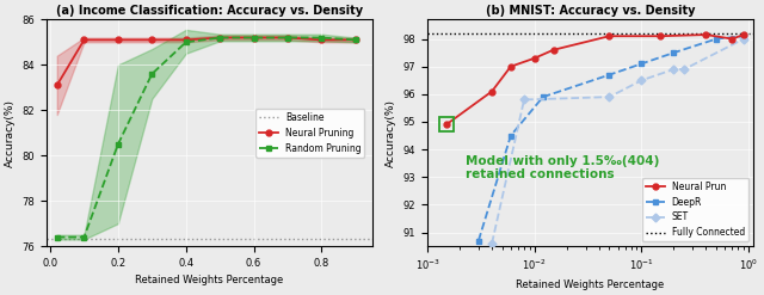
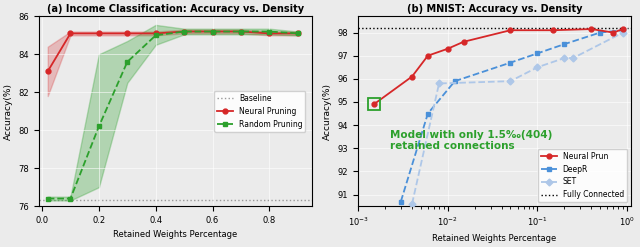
(a) Income Classification: Accuracy vs. Density/Random Pruning/0.2: 80.5 -> 80.2
